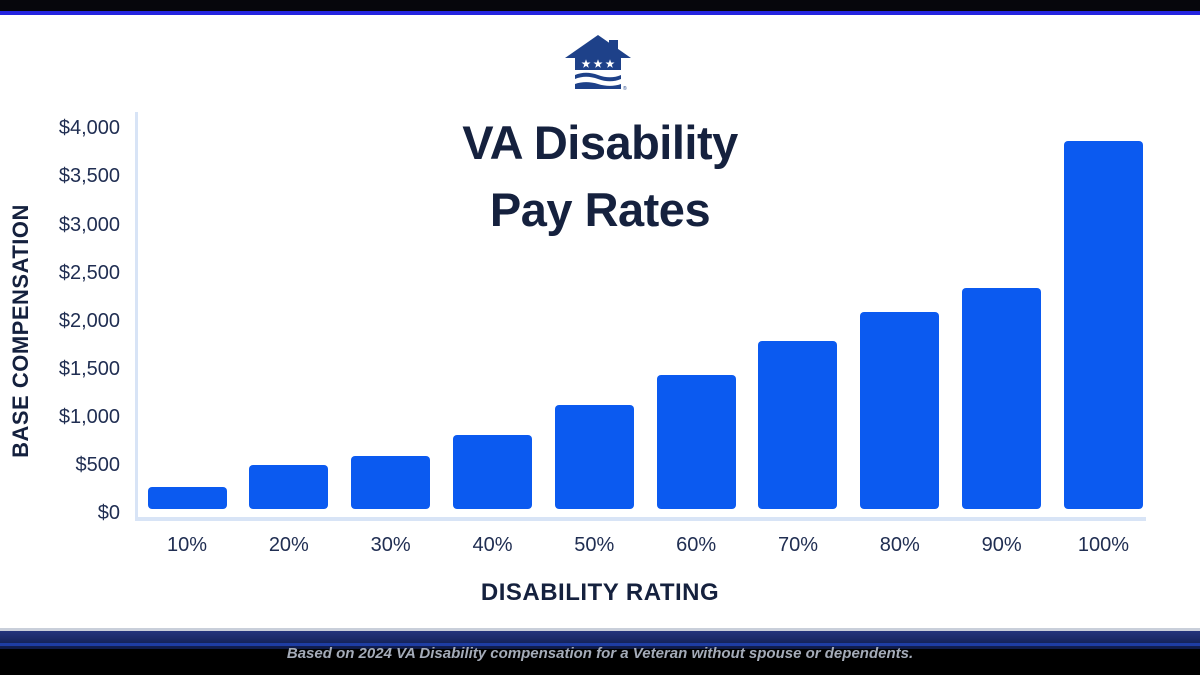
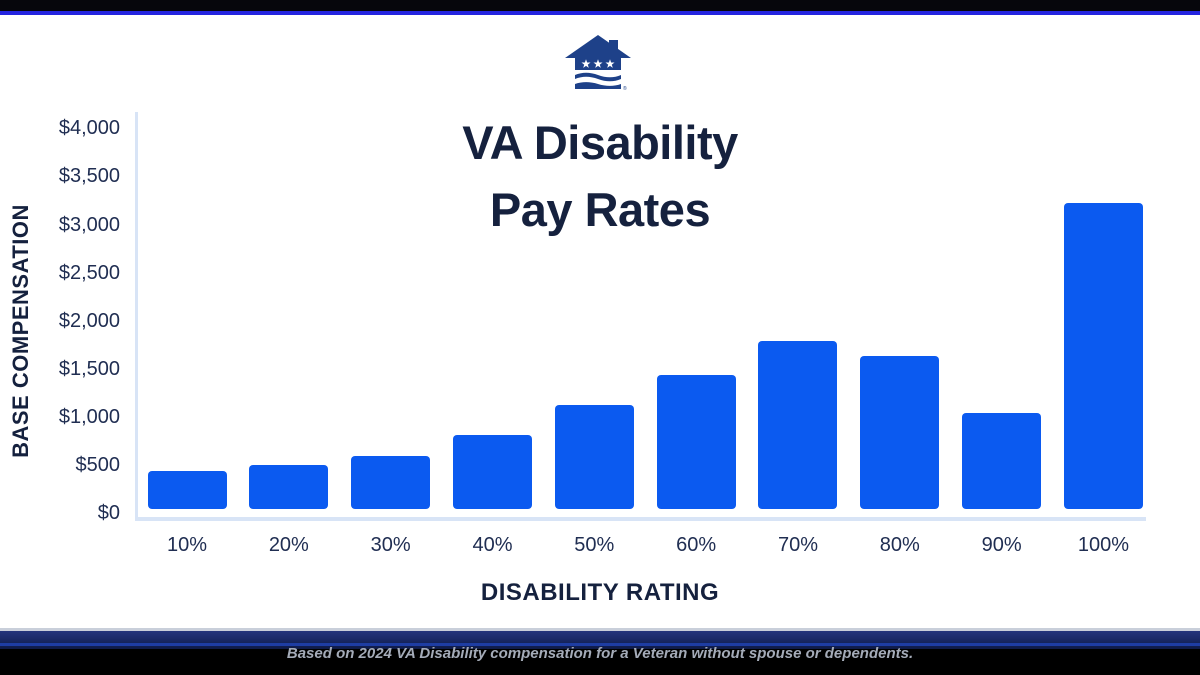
10%: $200 -> $400
80%: $2100 -> $1600
90%: $2300 -> $1000
100%: $3800 -> $3200
